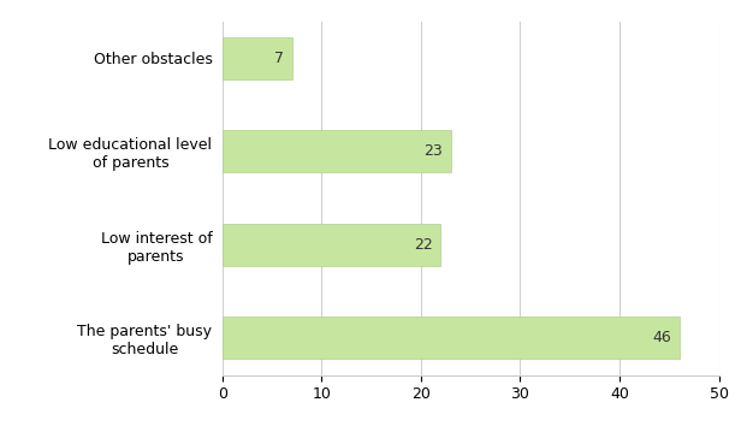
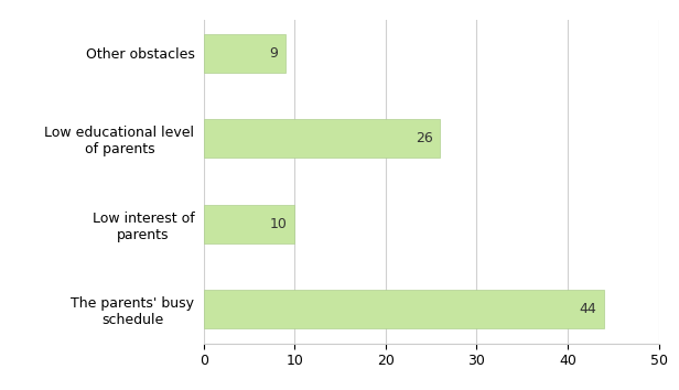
Other obstacles: 7 -> 9
Low educational level of parents: 23 -> 26
Low interest of parents: 22 -> 10
The parents' busy schedule: 46 -> 44
